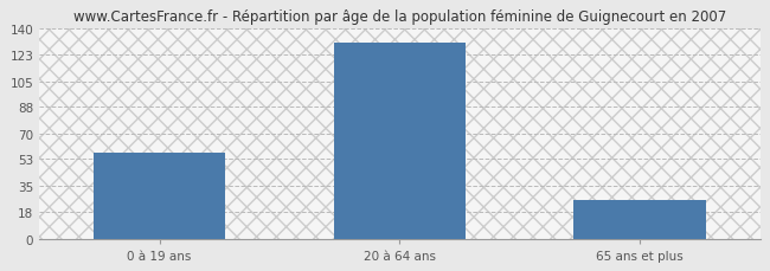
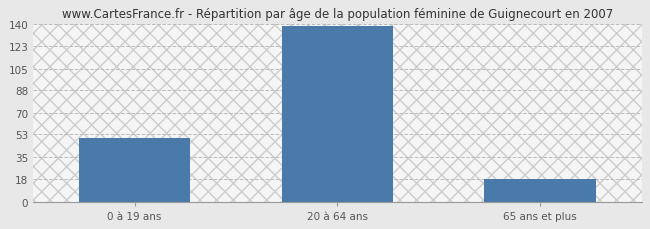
0 à 19 ans: 57 -> 50
20 à 64 ans: 131 -> 139
65 ans et plus: 26 -> 18
